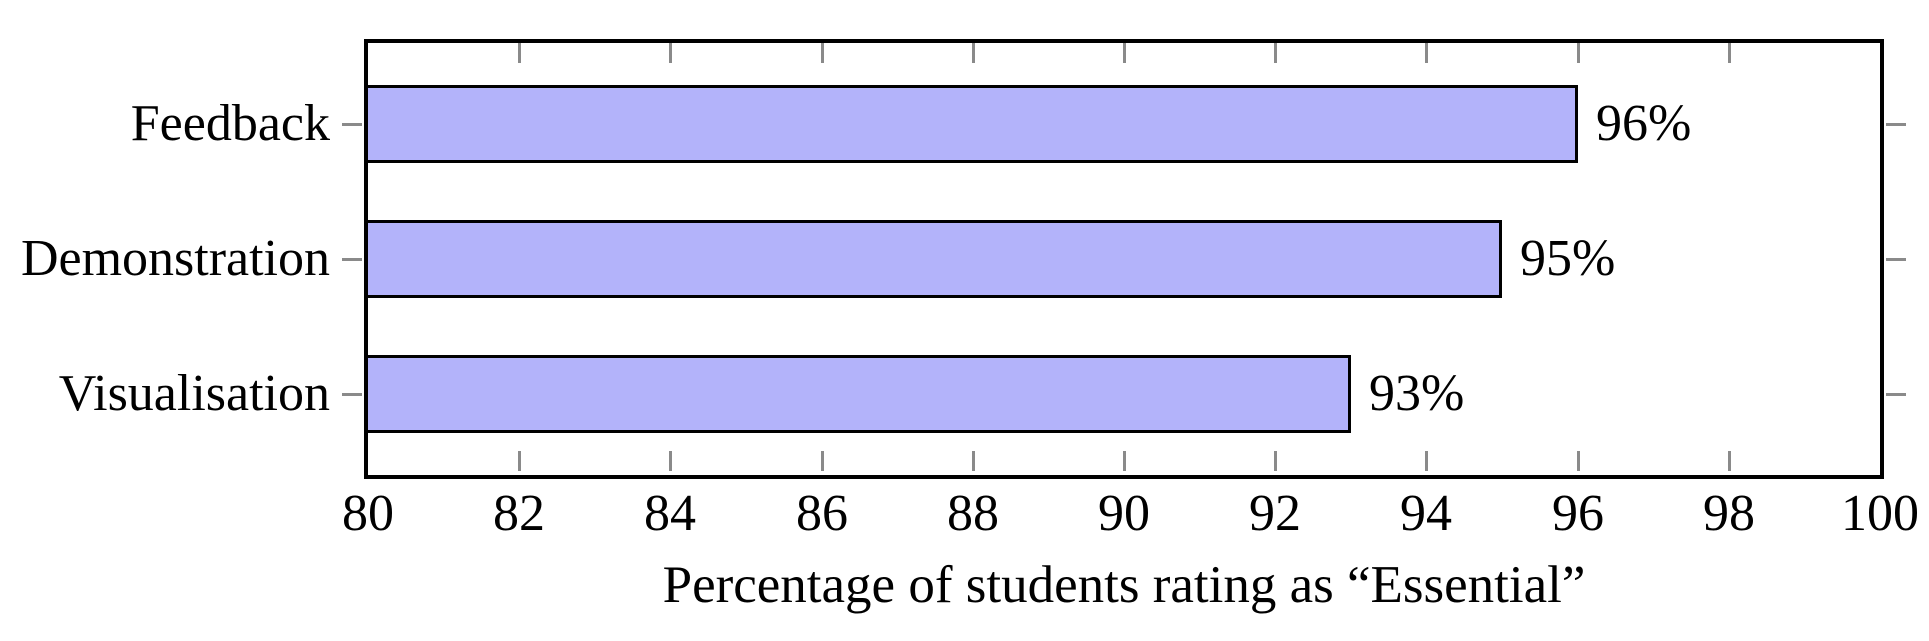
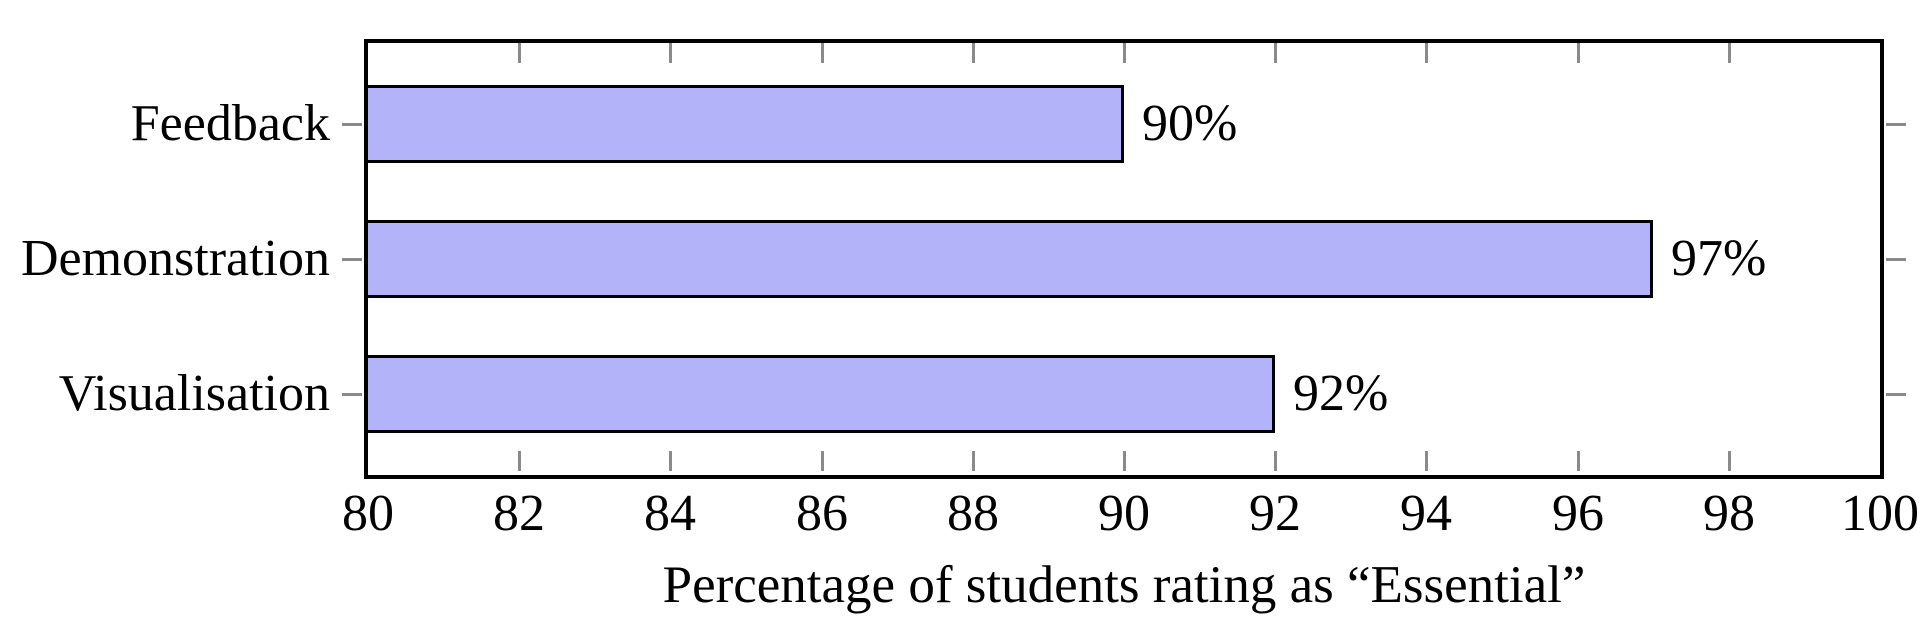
Feedback: 96% -> 90%
Demonstration: 95% -> 97%
Visualisation: 93% -> 92%
